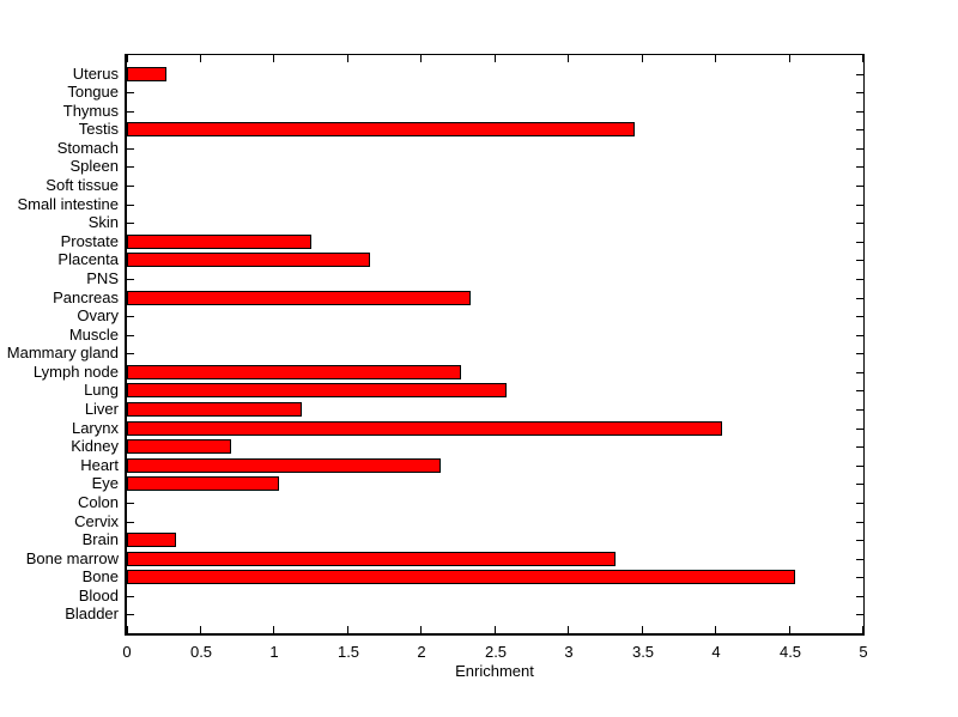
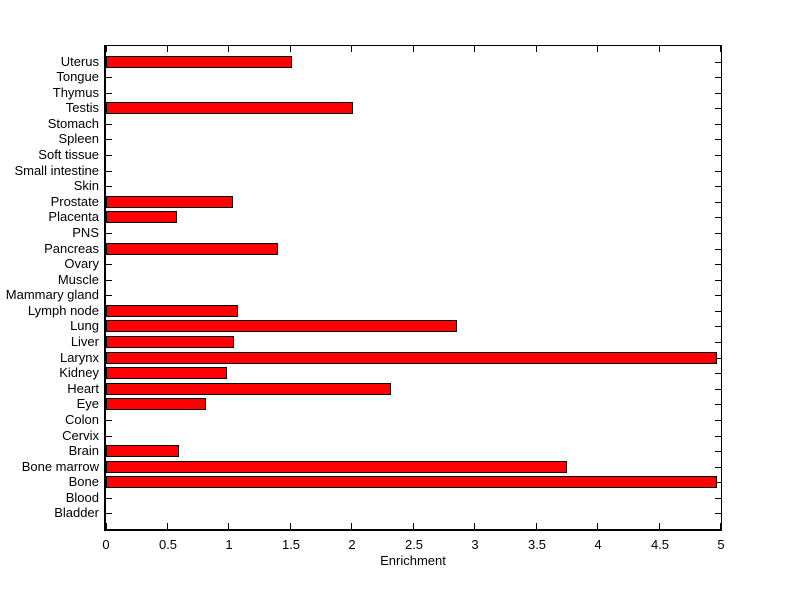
Uterus: 0.27 -> 1.51
Testis: 3.45 -> 2.01
Prostate: 1.25 -> 1.03
Placenta: 1.65 -> 0.58
Pancreas: 2.33 -> 1.40
Lymph node: 2.27 -> 1.07
Lung: 2.58 -> 2.85
Liver: 1.19 -> 1.04
Larynx: 4.04 -> 4.97
Kidney: 0.71 -> 0.98
Heart: 2.13 -> 2.32
Eye: 1.03 -> 0.81
Brain: 0.33 -> 0.59
Bone marrow: 3.32 -> 3.75
Bone: 4.54 -> 4.97
